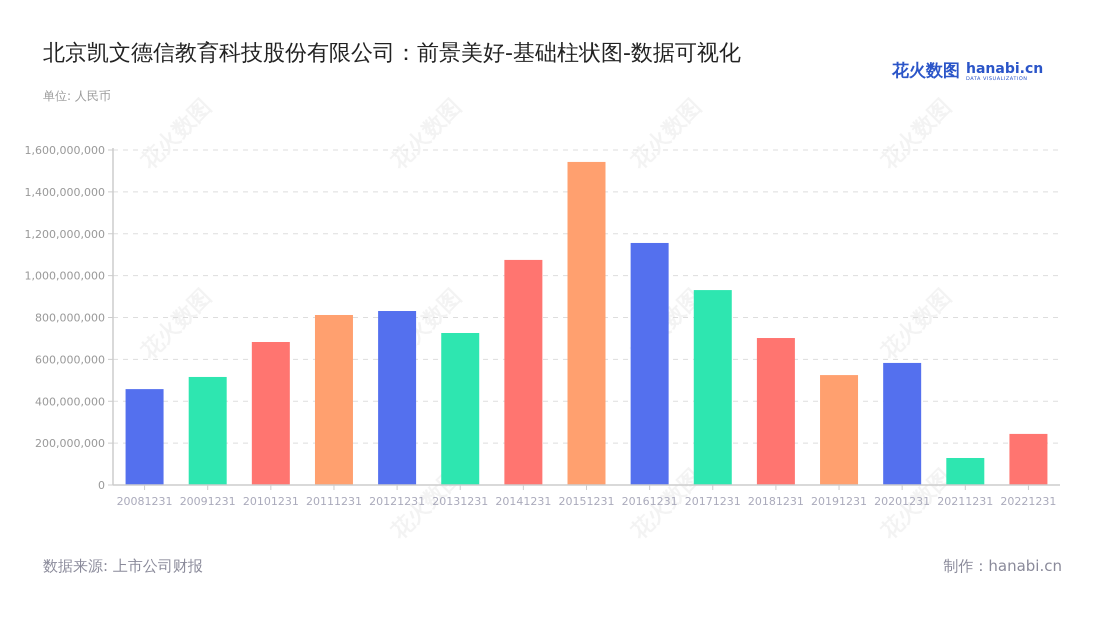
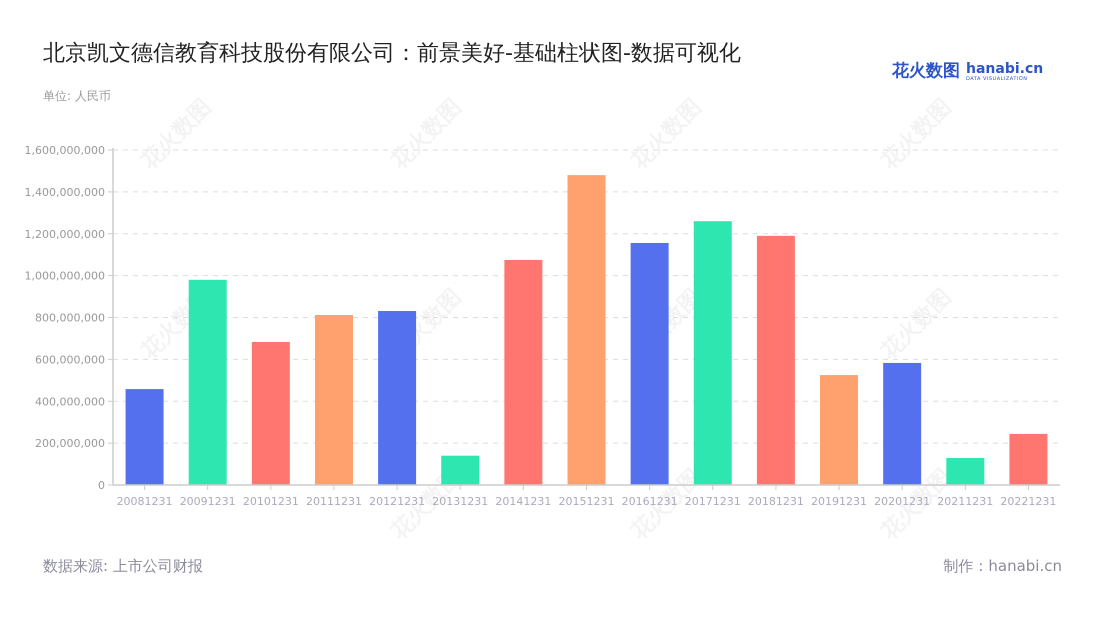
20091231: 520000000 -> 980000000
20131231: 730000000 -> 140000000
20151231: 1540000000 -> 1480000000
20171231: 930000000 -> 1260000000
20181231: 700000000 -> 1190000000
